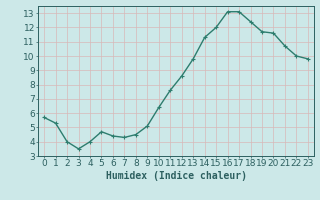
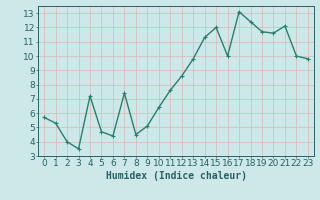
4: 4.0 -> 7.2
7: 4.3 -> 7.4
16: 13.1 -> 10.0
21: 10.7 -> 12.1
